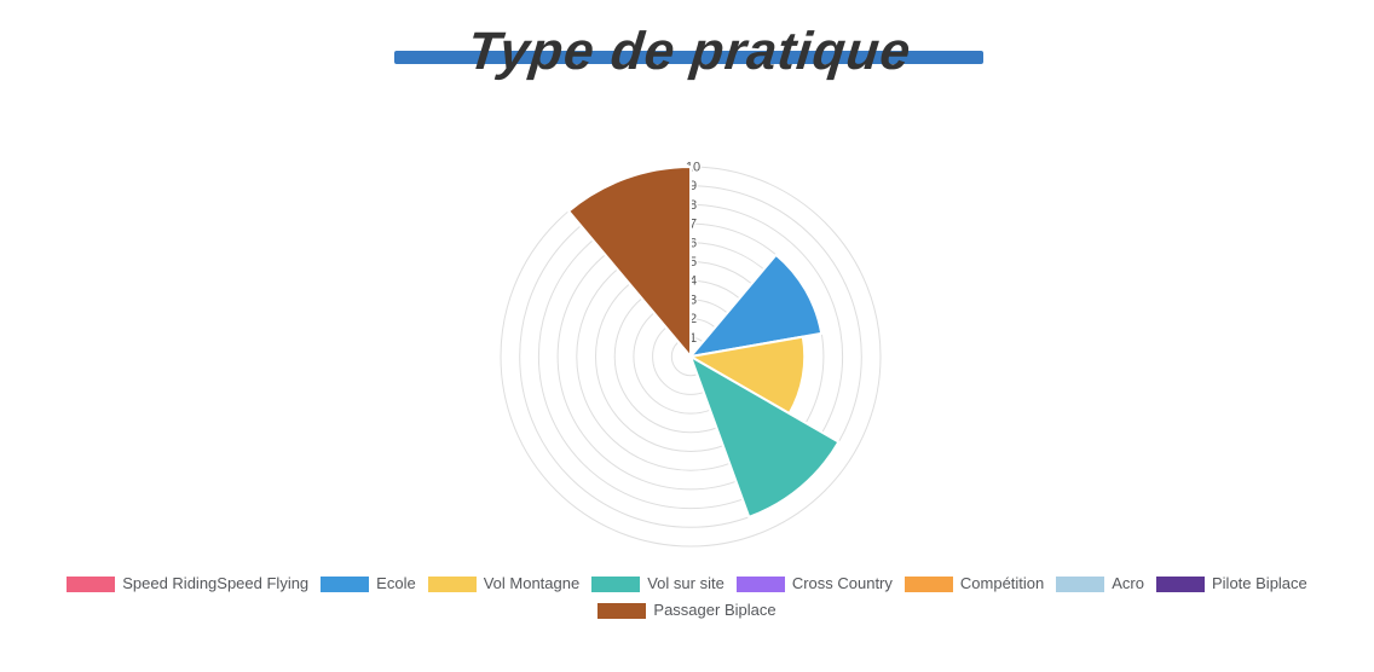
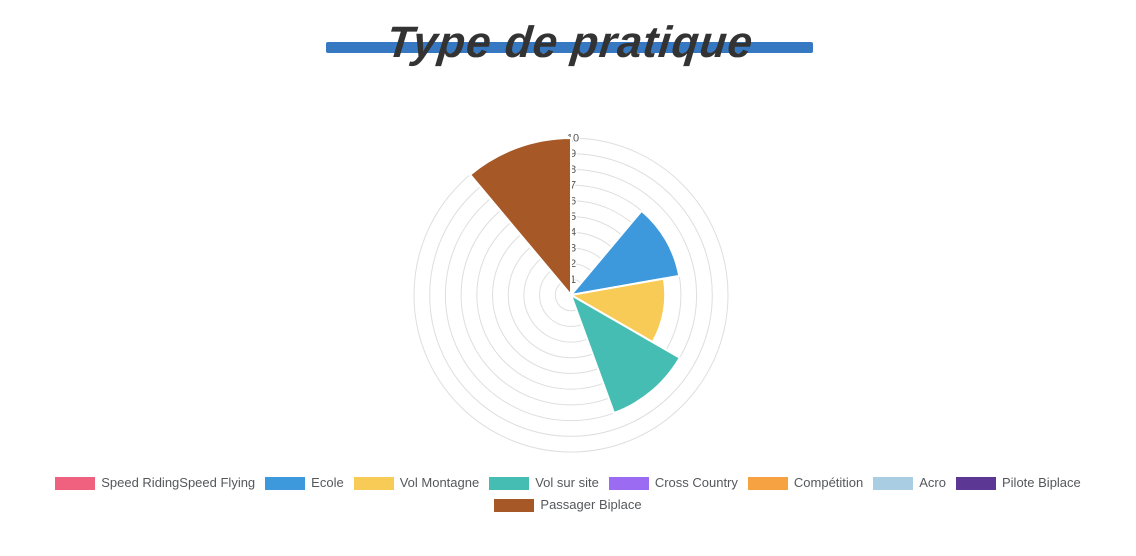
Vol sur site: 9 -> 8
